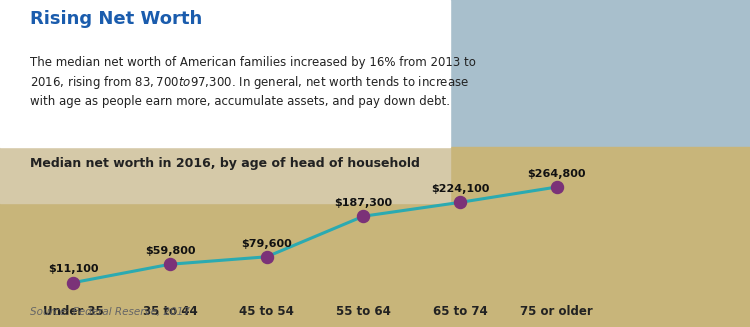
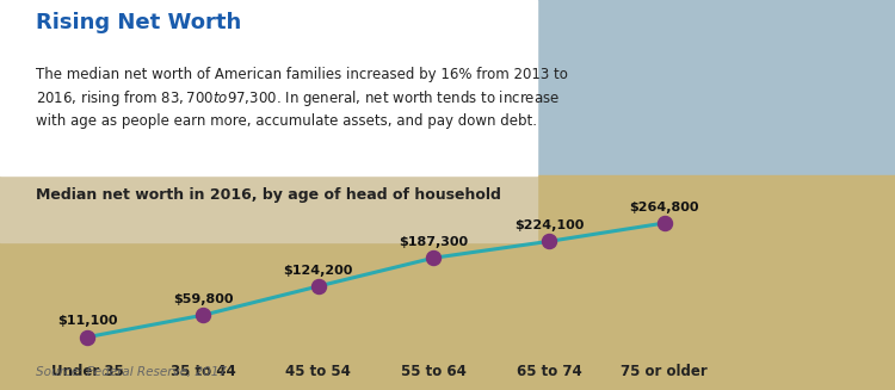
45 to 54: $79,600 -> $124,200
